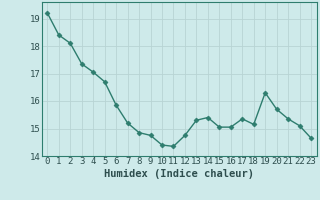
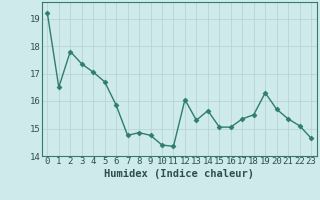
1: 18.40 -> 16.50
2: 18.10 -> 17.80
7: 15.20 -> 14.75
12: 14.75 -> 16.05
14: 15.40 -> 15.65
18: 15.15 -> 15.50
